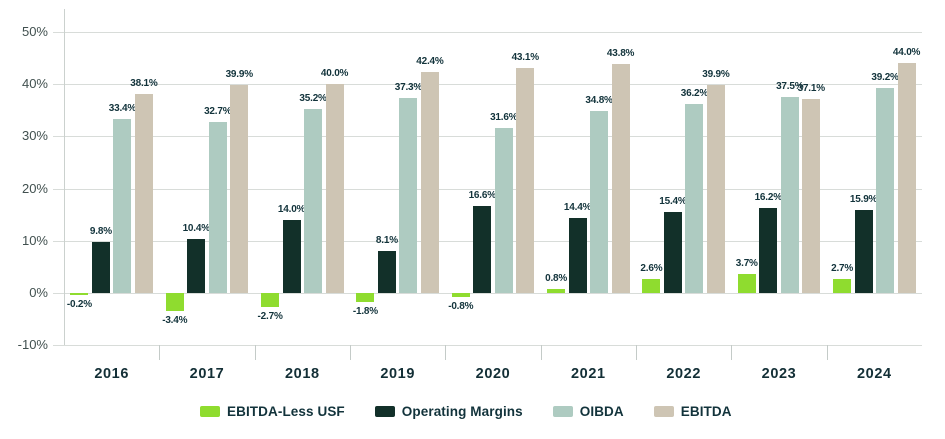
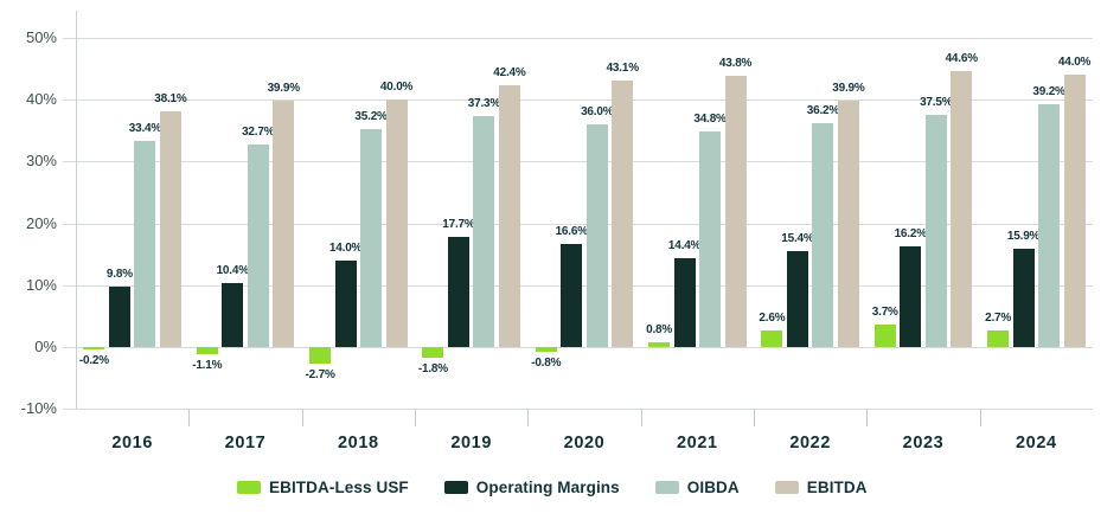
EBITDA-Less USF/2017: -3.4% -> -1.1%
Operating Margins/2019: 8.1% -> 17.7%
OIBDA/2020: 31.6% -> 36.0%
EBITDA/2023: 37.1% -> 44.6%
